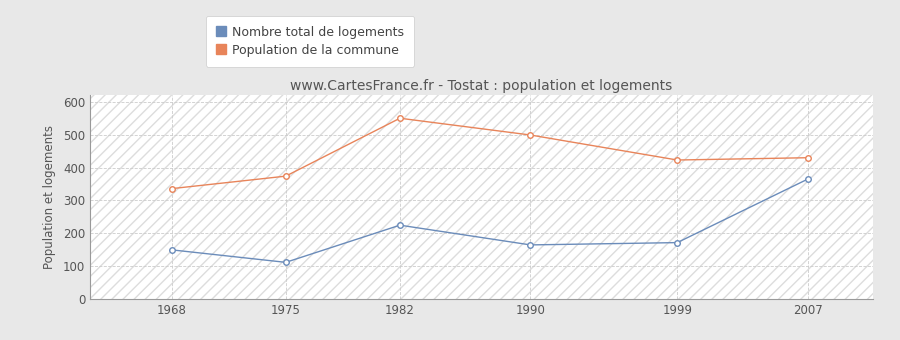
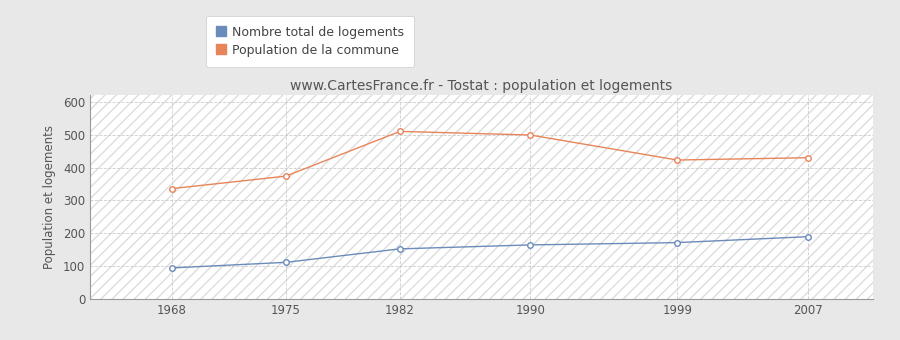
Nombre total de logements/1968: 150 -> 95
Nombre total de logements/1982: 225 -> 153
Population de la commune/1982: 550 -> 510
Nombre total de logements/2007: 365 -> 190
